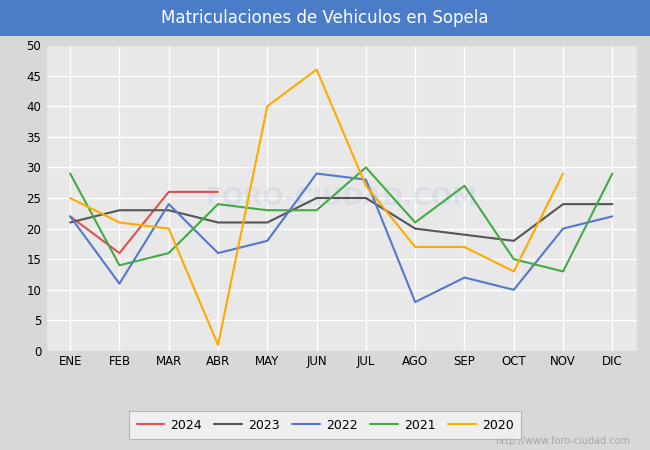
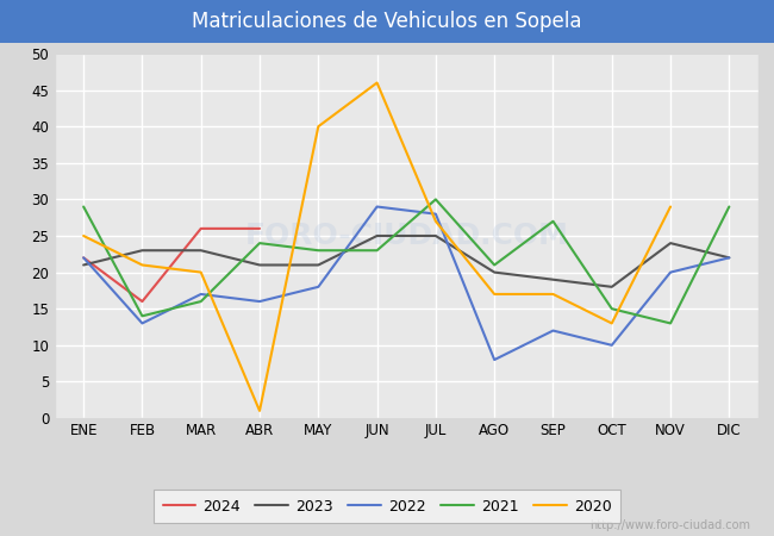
2022/FEB: 11 -> 13
2022/MAR: 24 -> 17
2023/DIC: 24 -> 22
